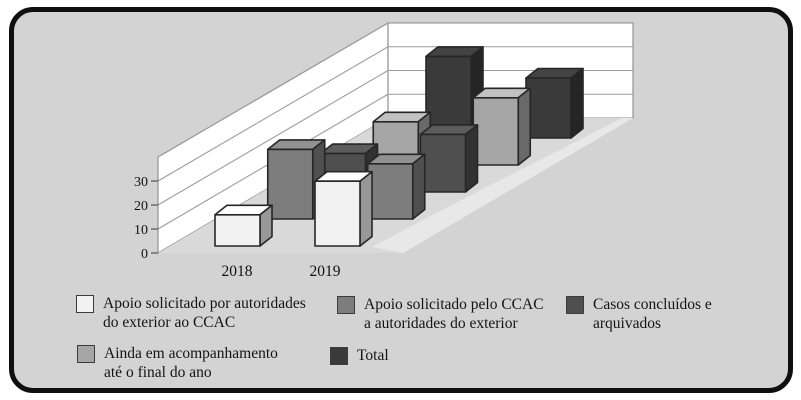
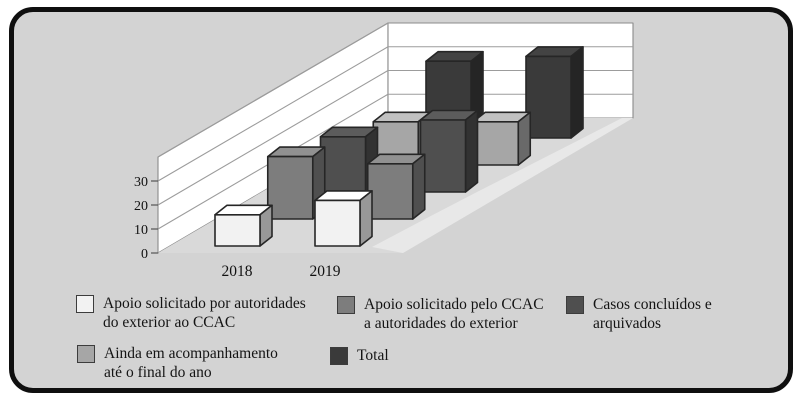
Apoio solicitado pelo CCAC a autoridades do exterior/2018: 29 -> 26
Casos concluídos e arquivados/2018: 16 -> 23
Total/2018: 34 -> 32
Apoio solicitado por autoridades do exterior ao CCAC/2019: 27 -> 19
Casos concluídos e arquivados/2019: 24 -> 30
Ainda em acompanhamento até o final do ano/2019: 28 -> 18
Total/2019: 25 -> 34
